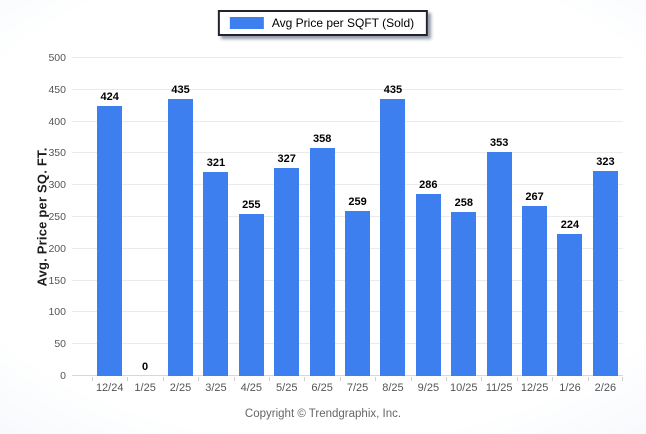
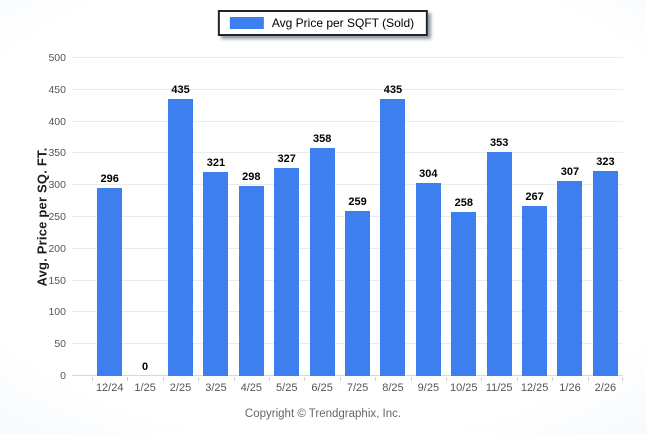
12/24: 424 -> 296
4/25: 255 -> 298
9/25: 286 -> 304
1/26: 224 -> 307
